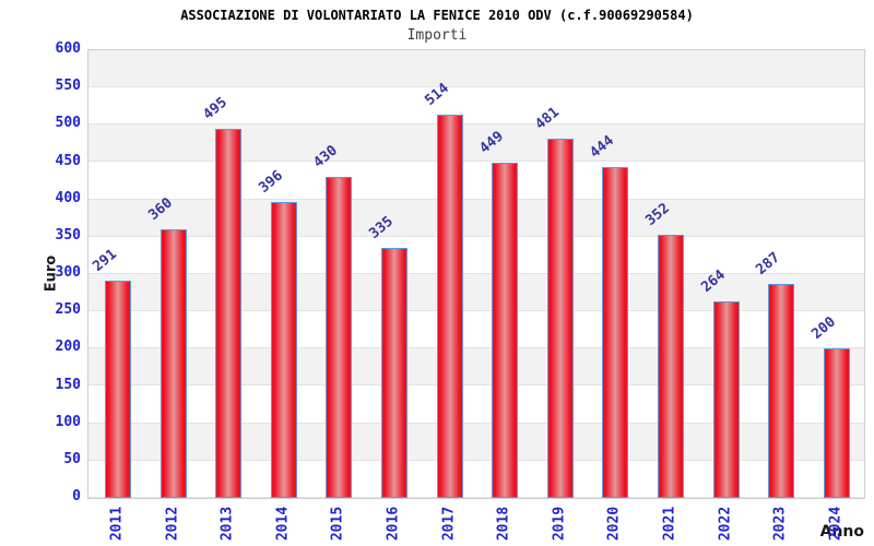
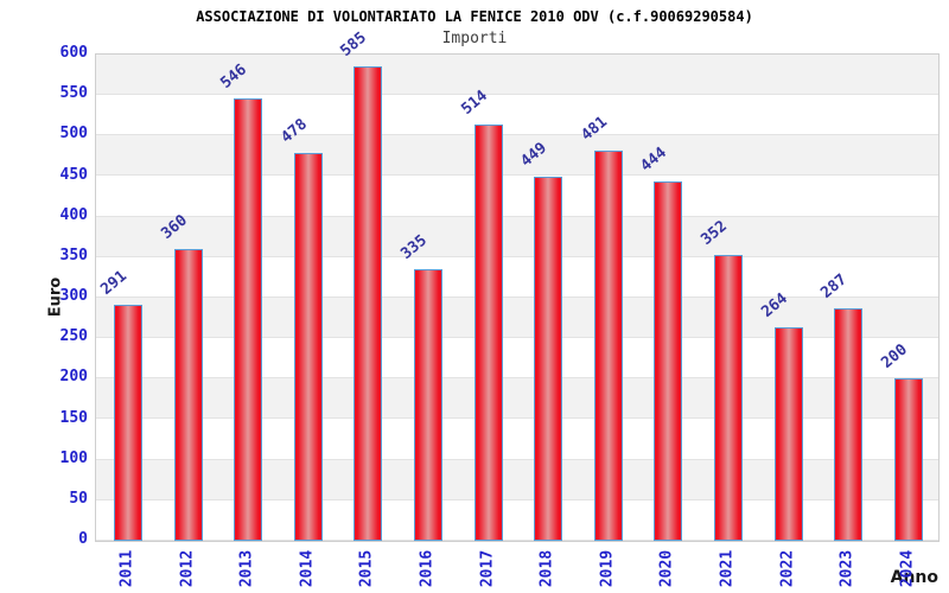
2013: 495 -> 546
2014: 396 -> 478
2015: 430 -> 585
